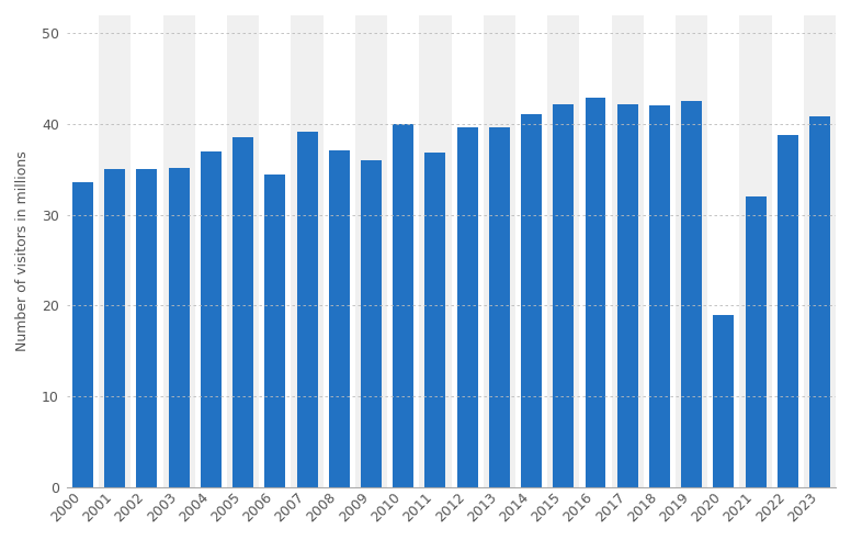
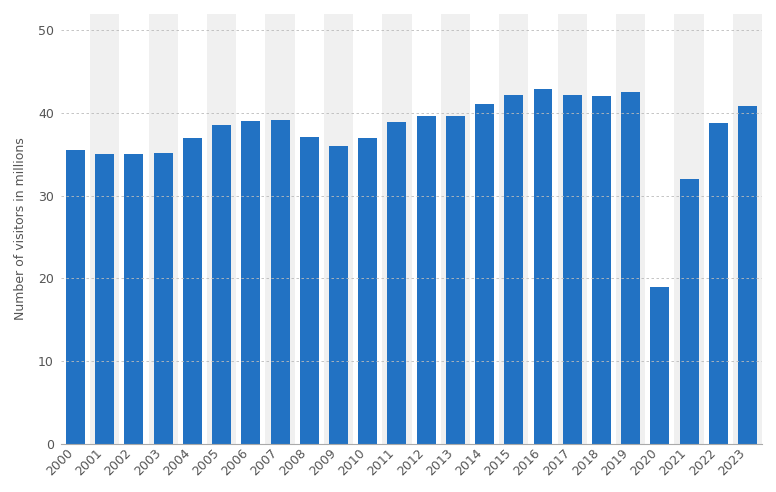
2000: 33.6 -> 35.5
2006: 34.4 -> 39.0
2010: 40.0 -> 37.0
2011: 36.8 -> 38.9
